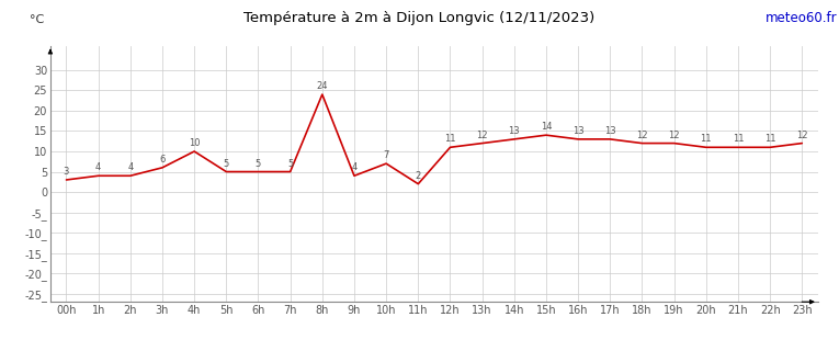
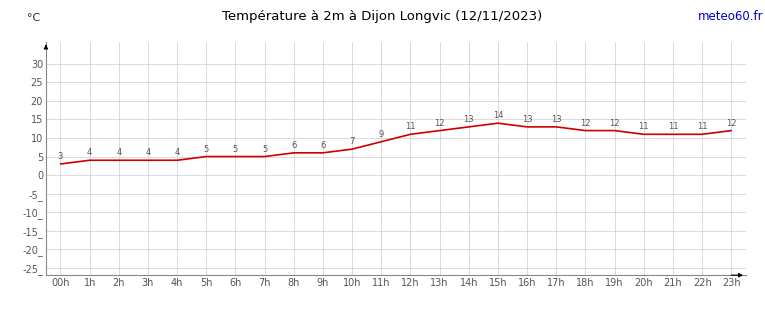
3h: 6 -> 4
4h: 10 -> 4
8h: 24 -> 6
9h: 4 -> 6
11h: 2 -> 9
